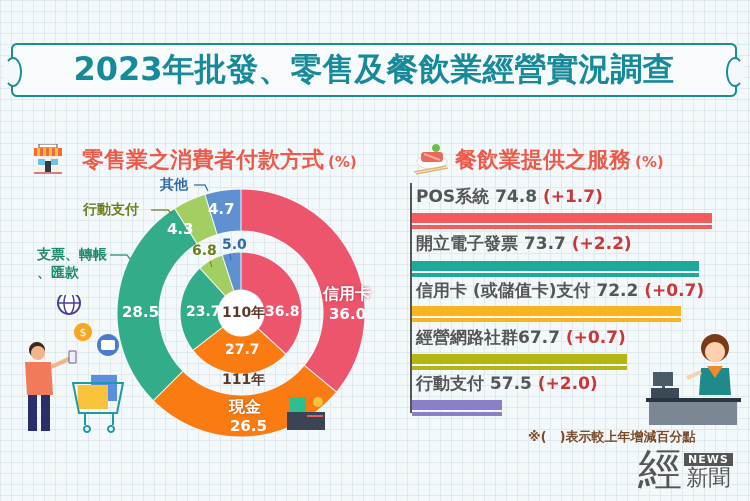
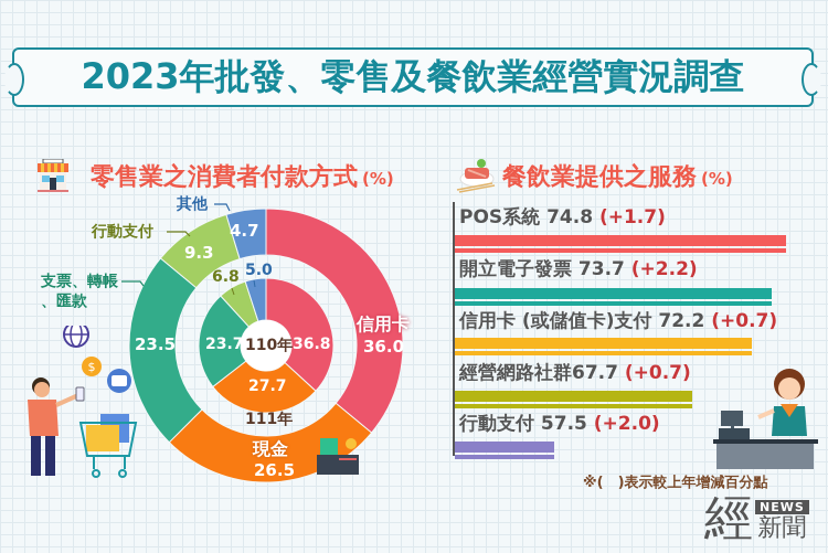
零售業之消費者付款方式 (%)/111年/支票、轉帳、匯款: 28.5 -> 23.5
零售業之消費者付款方式 (%)/111年/行動支付: 4.3 -> 9.3
